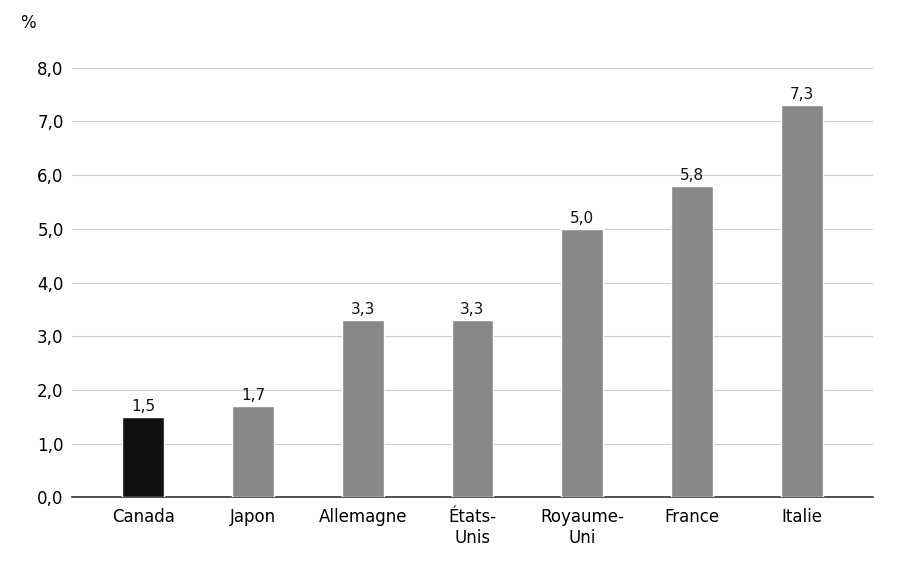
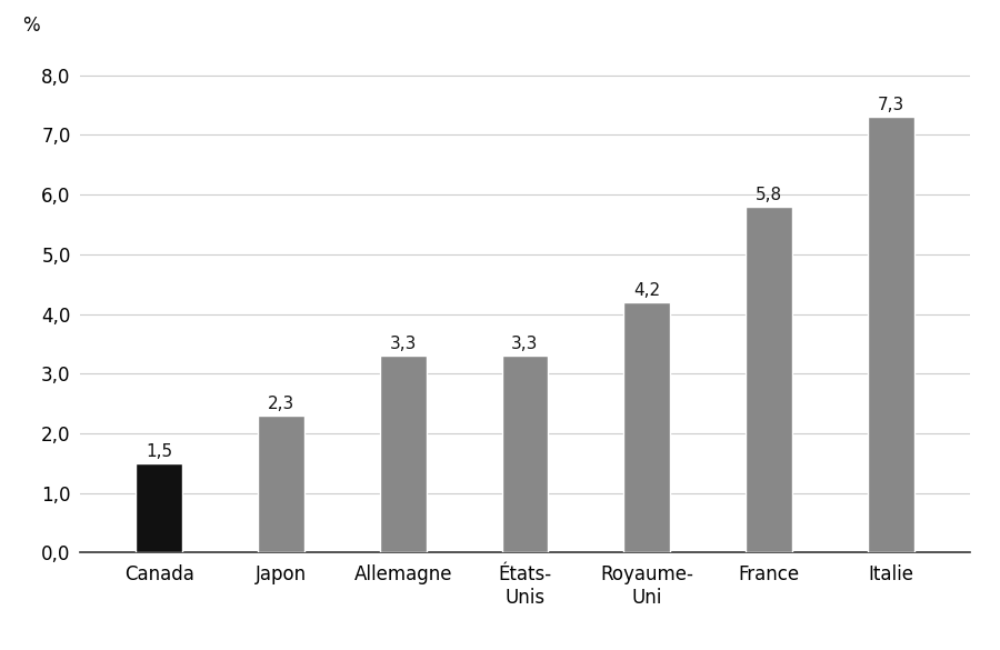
Japon: 1,7 -> 2,3
Royaume- Uni: 5,0 -> 4,2
